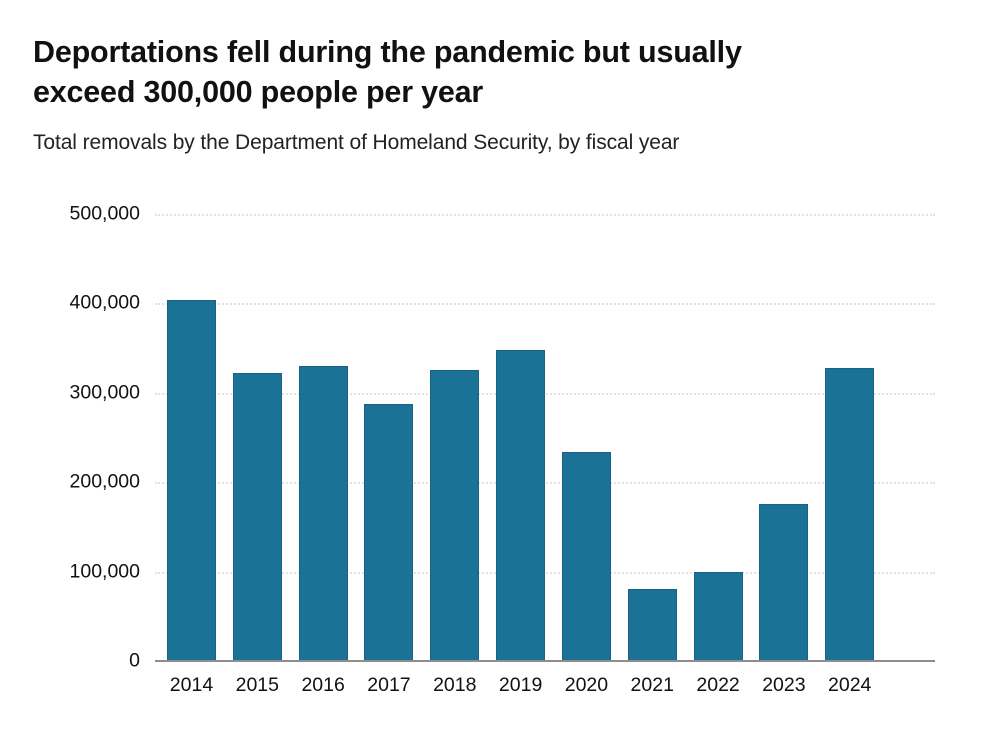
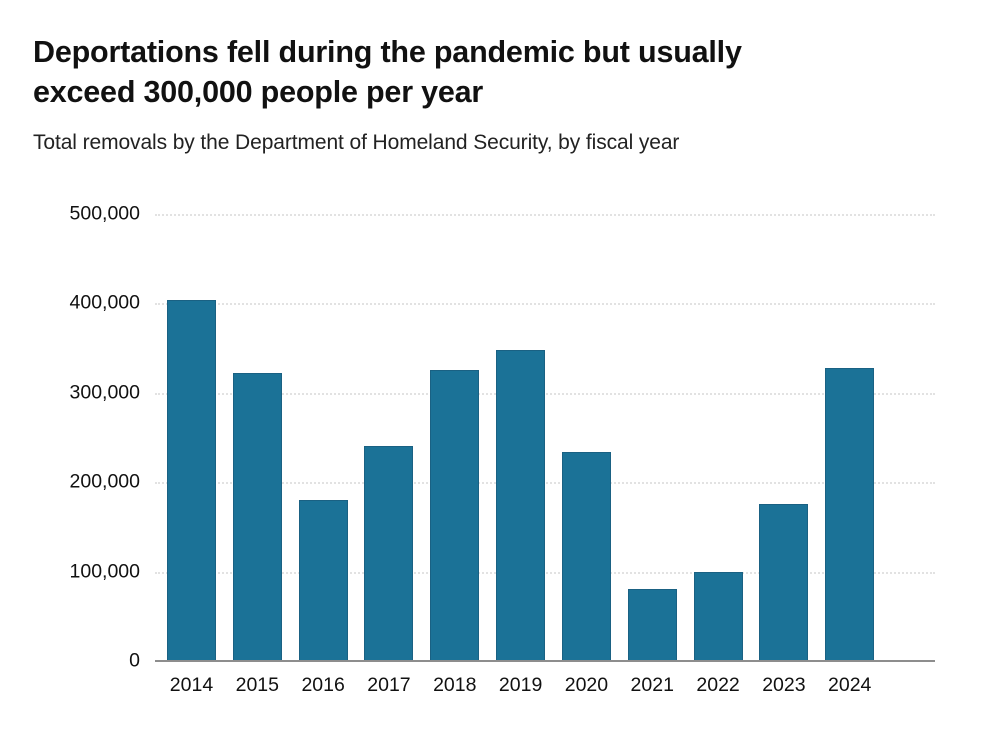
2016: 330000 -> 180000
2017: 290000 -> 240000
